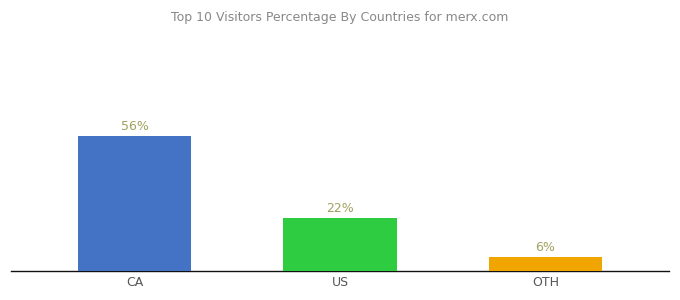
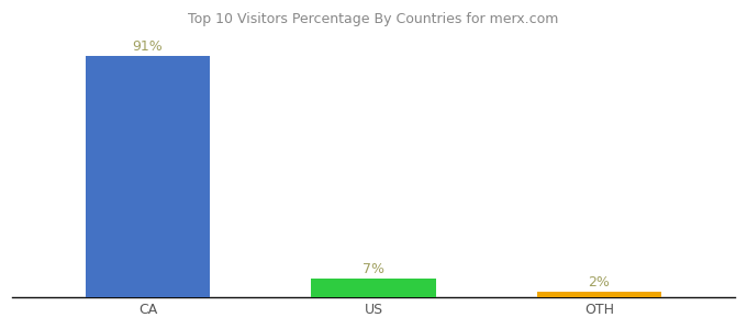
CA: 56% -> 91%
US: 22% -> 7%
OTH: 6% -> 2%
